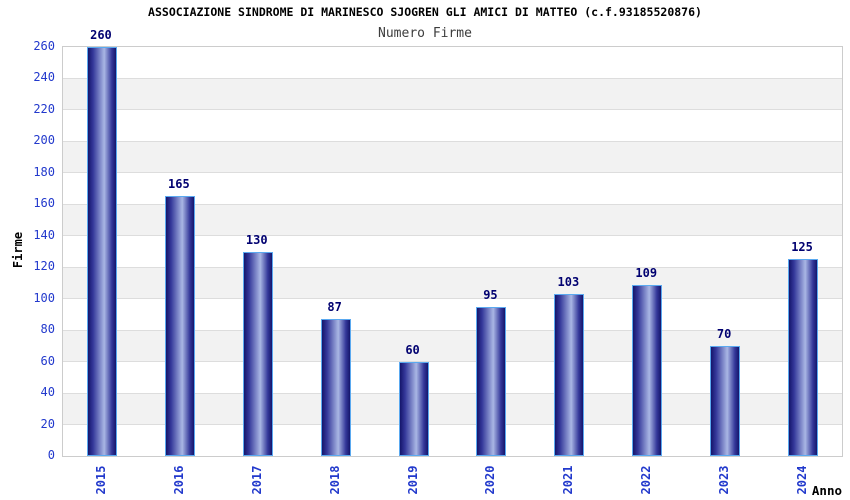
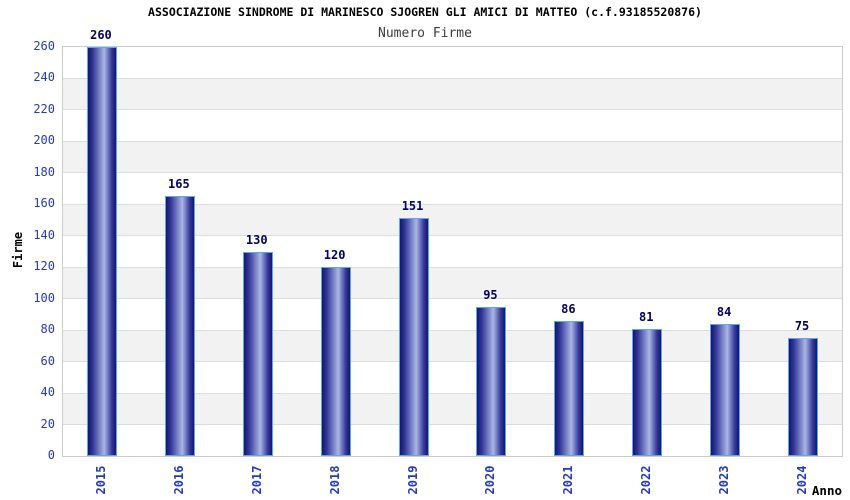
2018: 87 -> 120
2019: 60 -> 151
2021: 103 -> 86
2022: 109 -> 81
2023: 70 -> 84
2024: 125 -> 75
